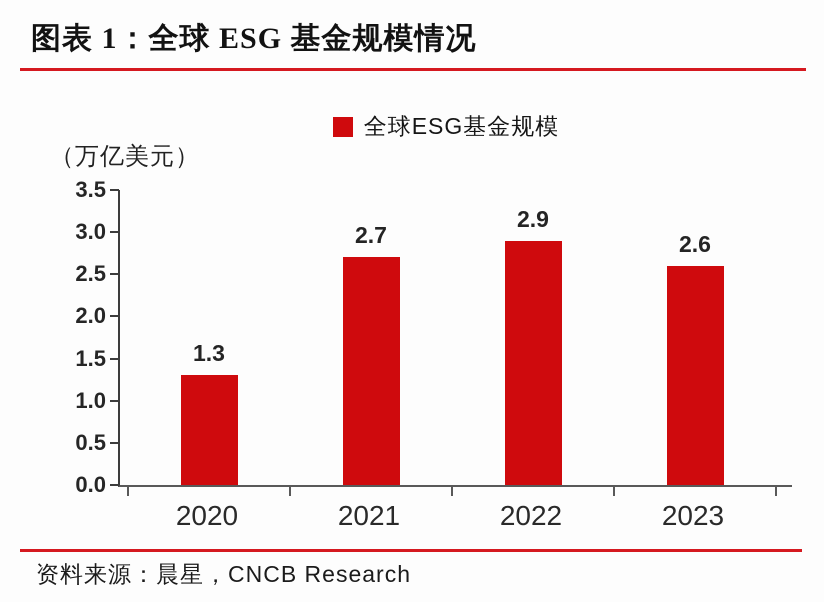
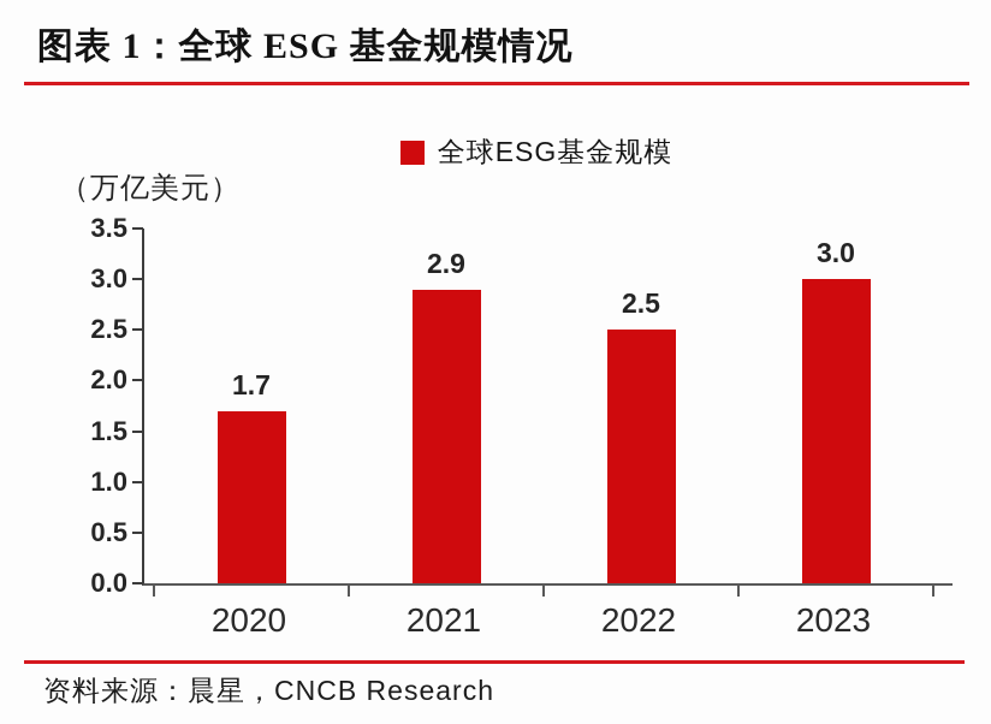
2020: 1.3 -> 1.7
2021: 2.7 -> 2.9
2022: 2.9 -> 2.5
2023: 2.6 -> 3.0
